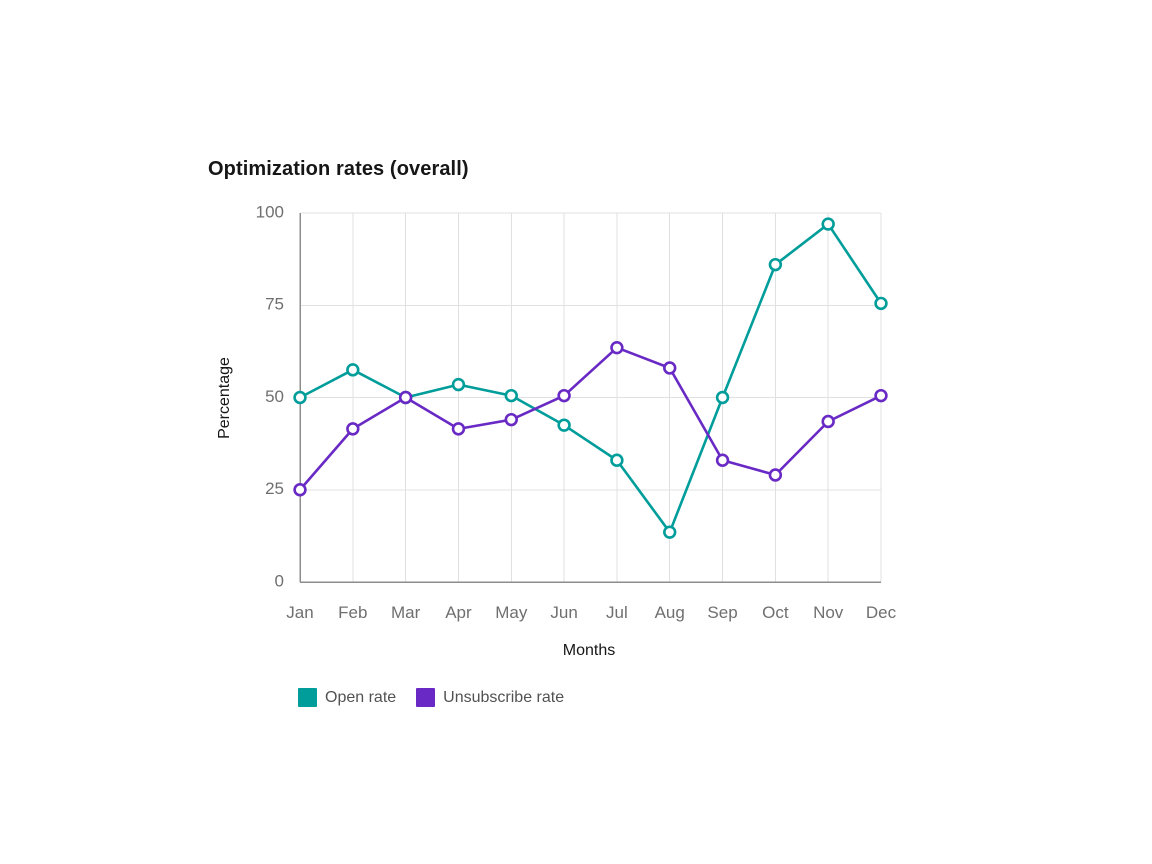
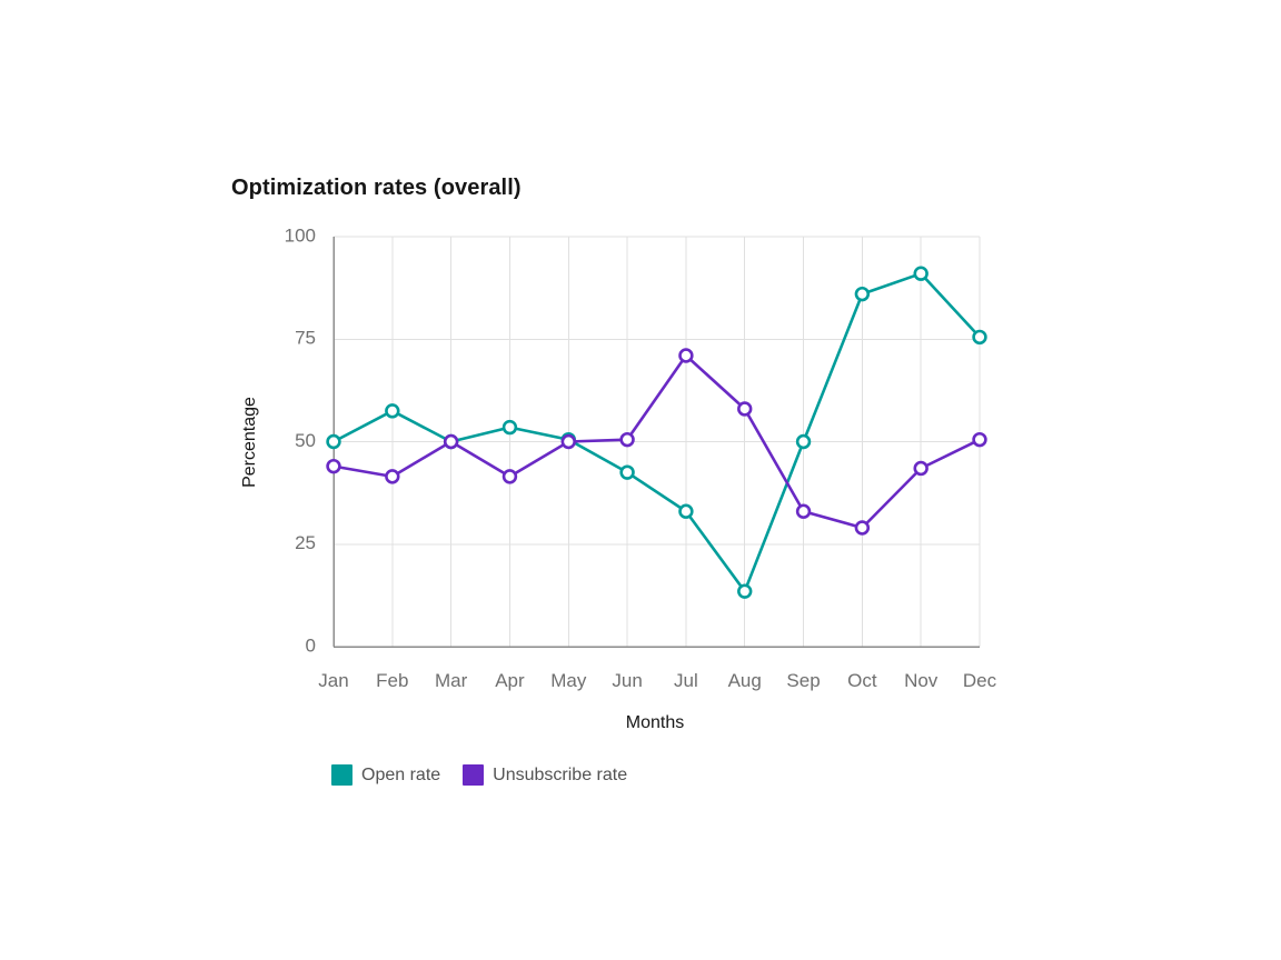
Unsubscribe rate/Jan: 25 -> 44
Unsubscribe rate/May: 44 -> 50
Unsubscribe rate/Jul: 64 -> 71
Open rate/Nov: 97 -> 91
